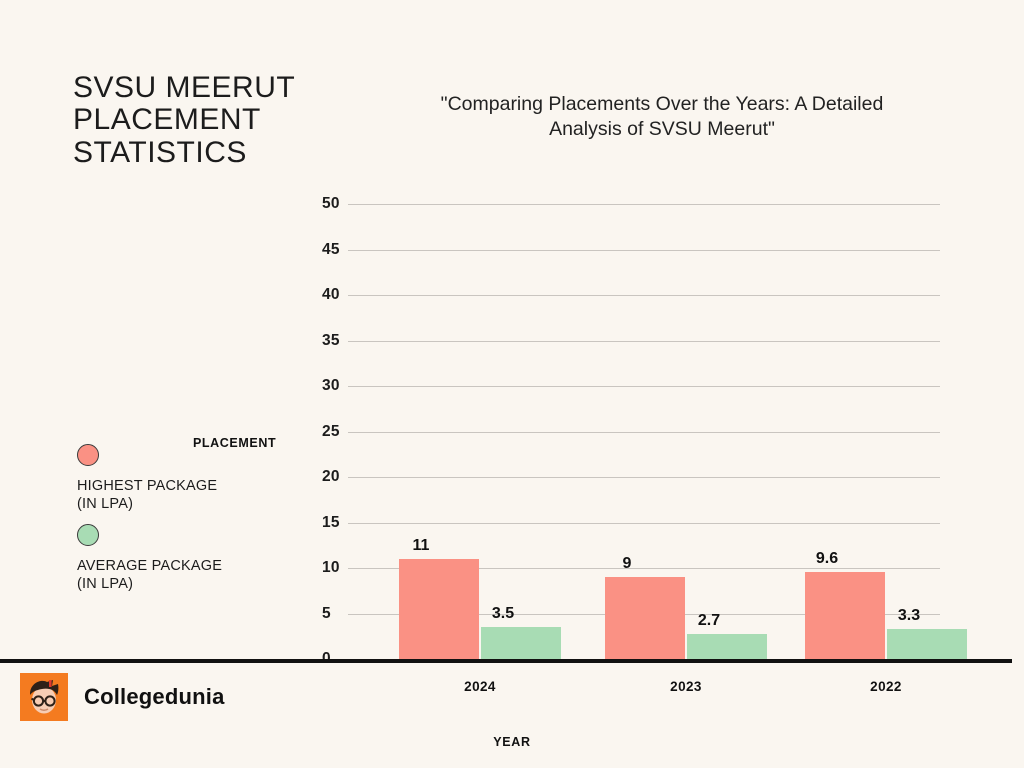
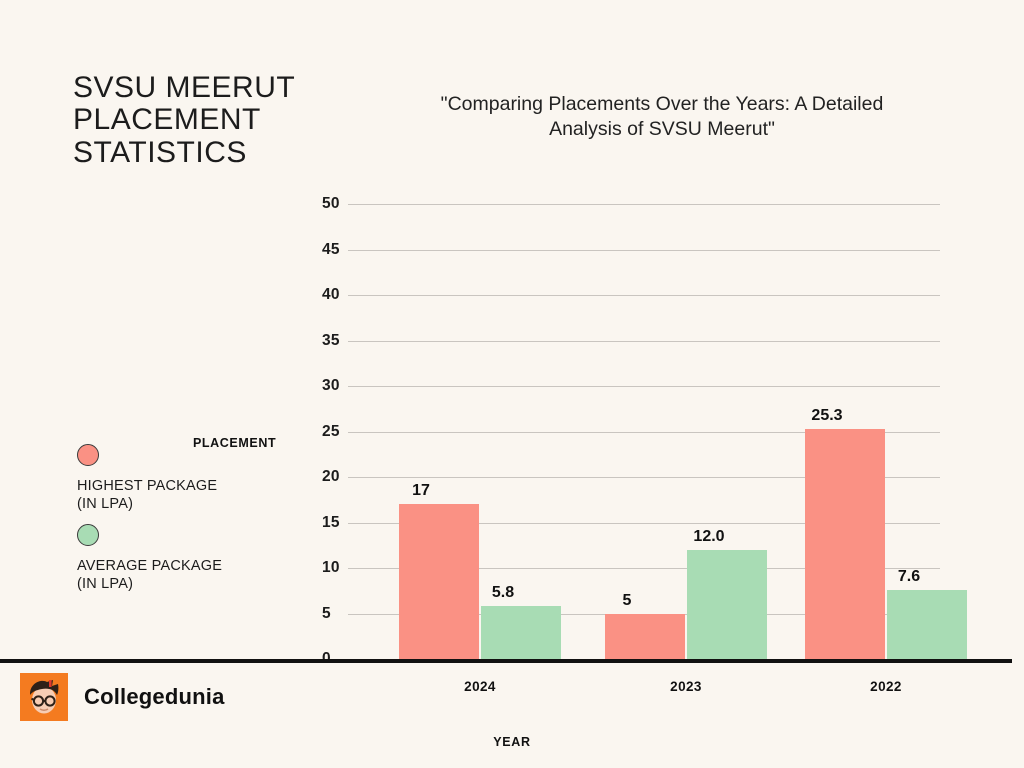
HIGHEST PACKAGE (IN LPA)/2024: 11 -> 17
AVERAGE PACKAGE (IN LPA)/2024: 3.5 -> 5.8
HIGHEST PACKAGE (IN LPA)/2023: 9 -> 5
AVERAGE PACKAGE (IN LPA)/2023: 2.7 -> 12.0
HIGHEST PACKAGE (IN LPA)/2022: 9.6 -> 25.3
AVERAGE PACKAGE (IN LPA)/2022: 3.3 -> 7.6
